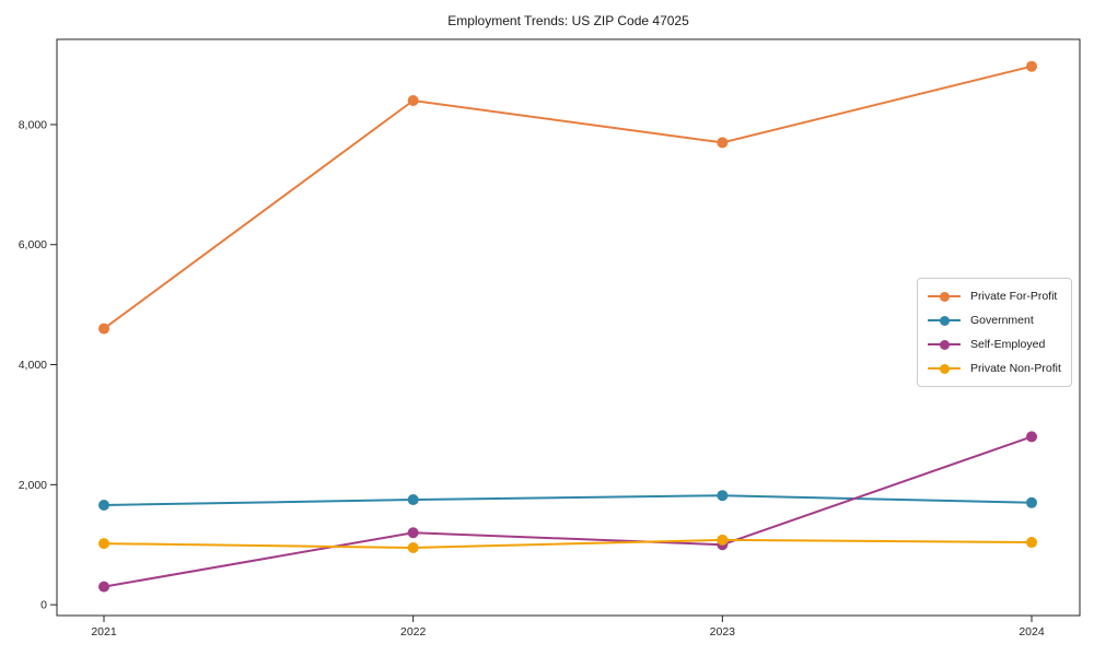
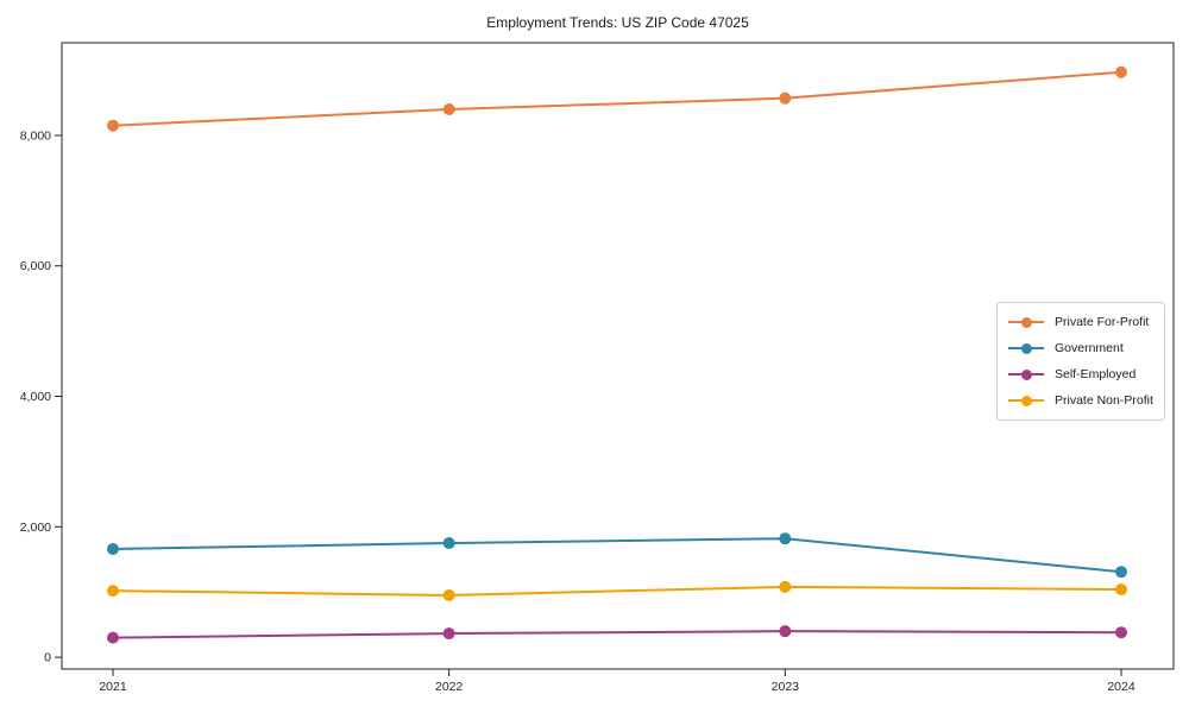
Private For-Profit/2021: 4600 -> 8200
Self-Employed/2022: 1200 -> 400
Private For-Profit/2023: 7700 -> 8600
Self-Employed/2023: 1000 -> 400
Government/2024: 1700 -> 1300
Self-Employed/2024: 2800 -> 400
